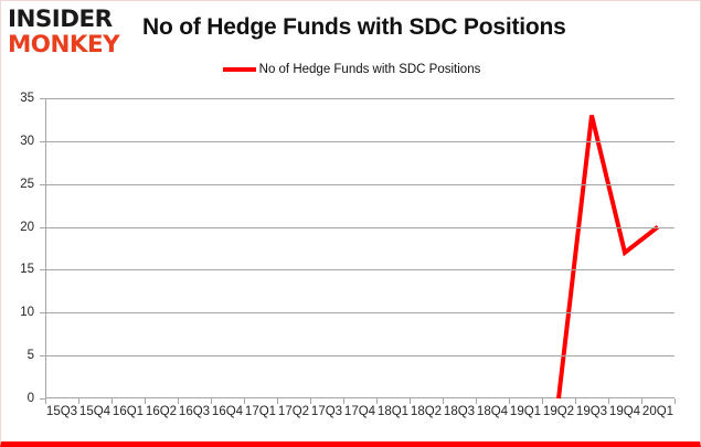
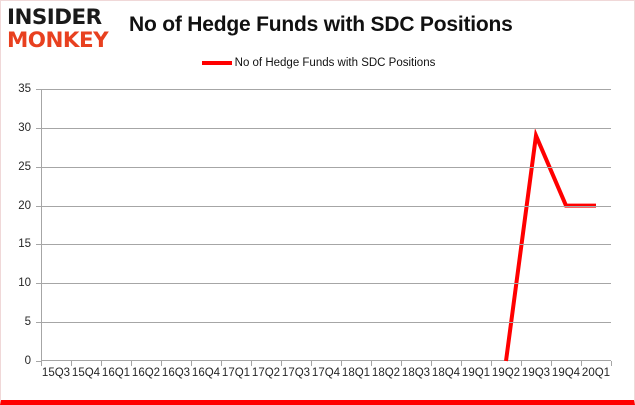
19Q3: 33 -> 29
19Q4: 17 -> 20
